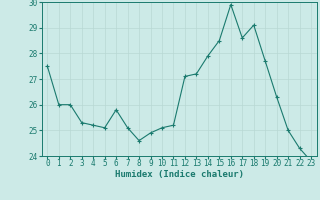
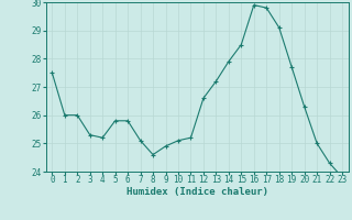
5: 25.1 -> 25.8
12: 27.1 -> 26.6
17: 28.6 -> 29.8
